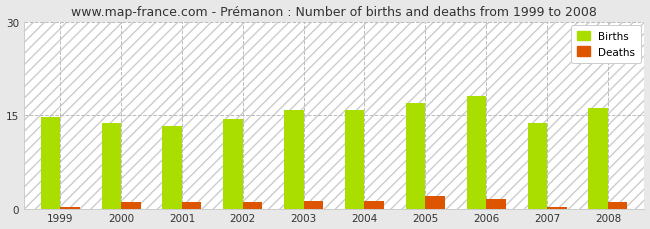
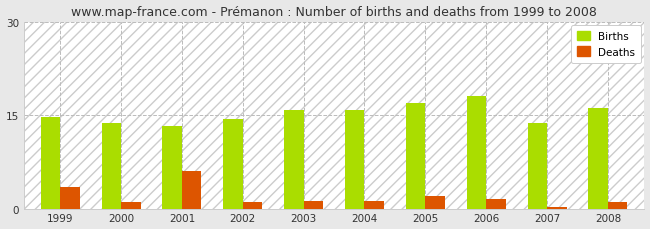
Deaths/1999: 0.2 -> 3.4
Deaths/2001: 1.0 -> 6.0
